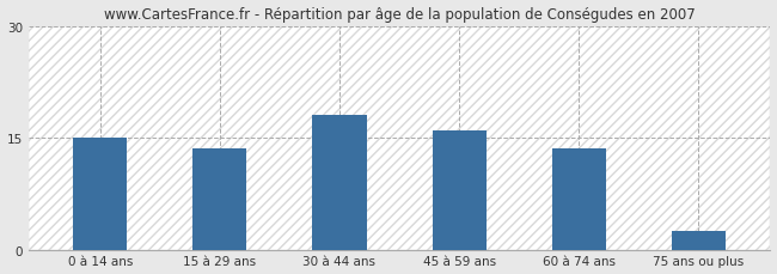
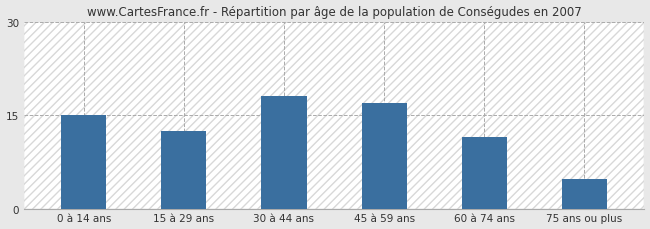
15 à 29 ans: 13.5 -> 12.4
45 à 59 ans: 16.0 -> 17.0
60 à 74 ans: 13.5 -> 11.4
75 ans ou plus: 2.5 -> 4.8
